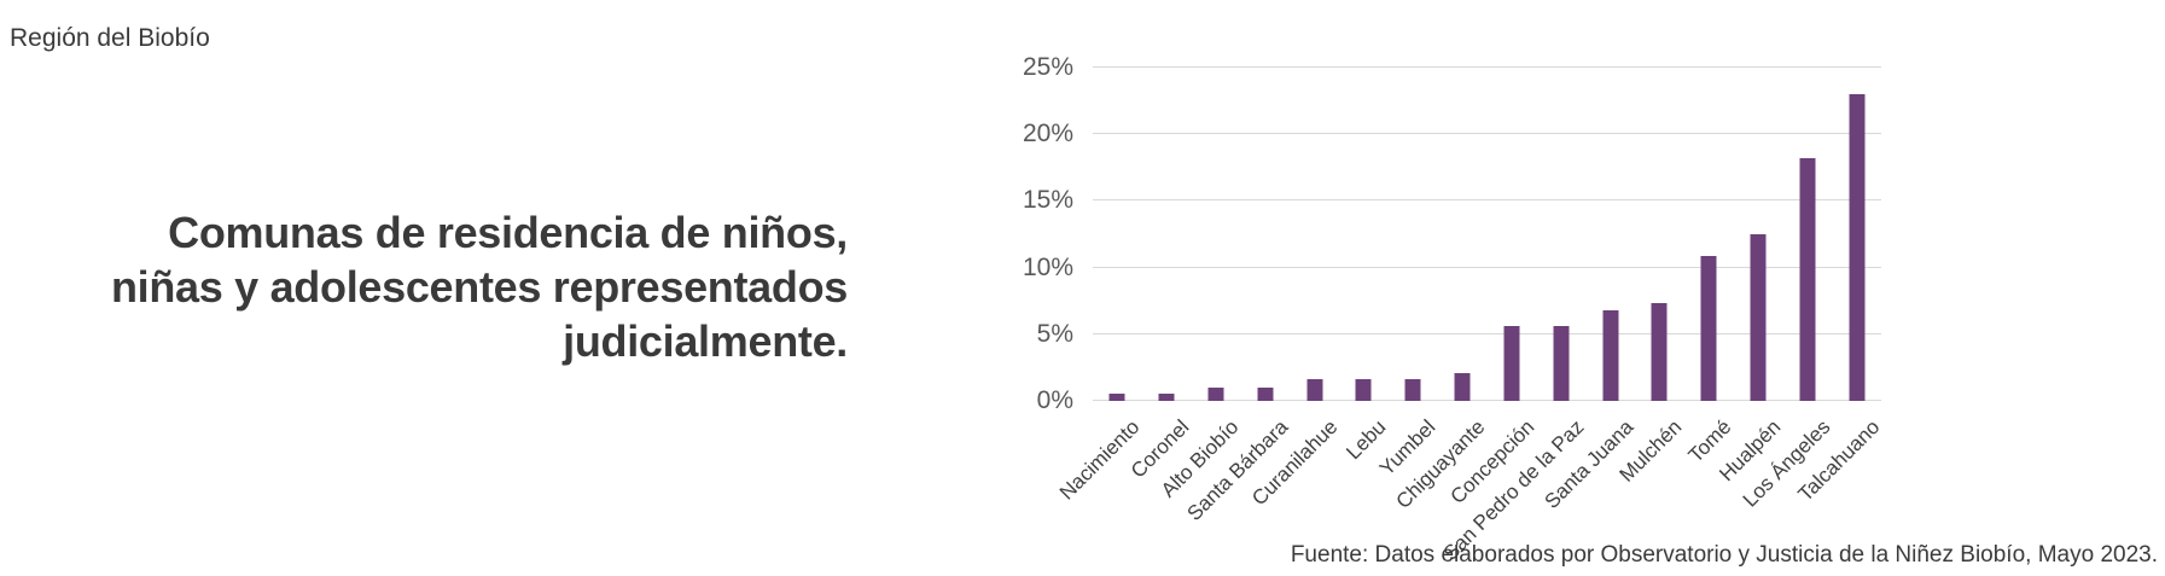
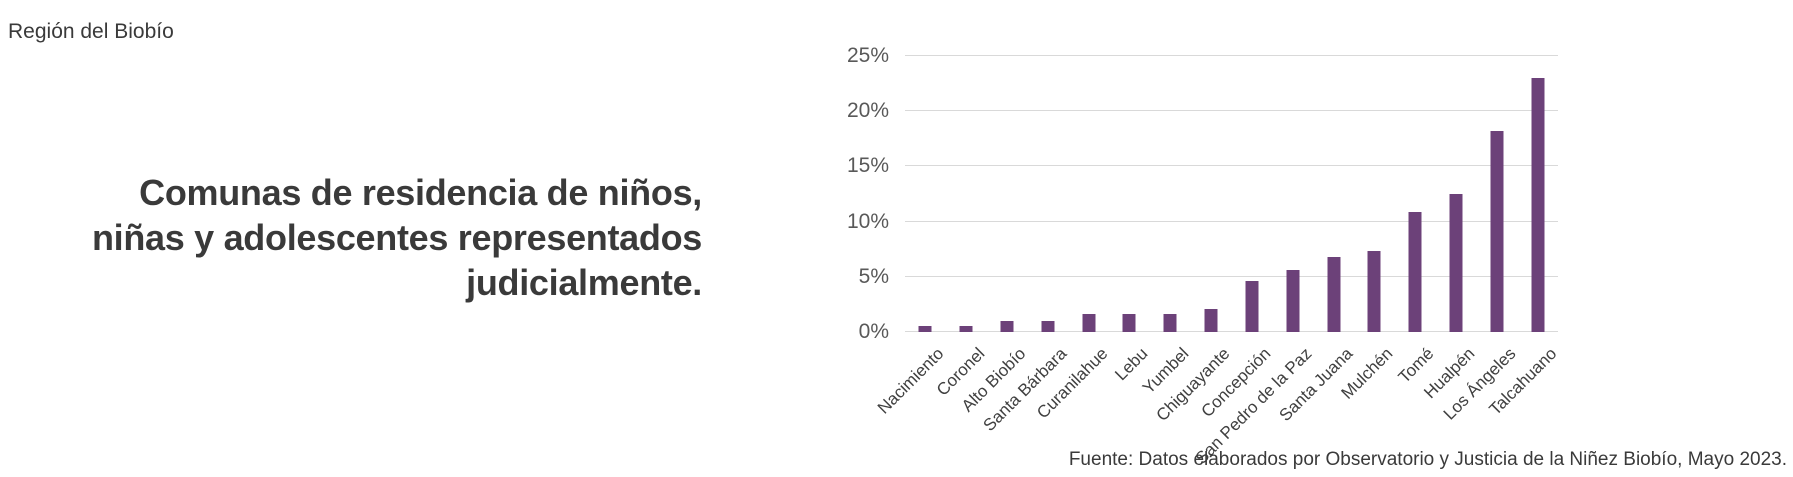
Concepción: 5.6% -> 4.6%
